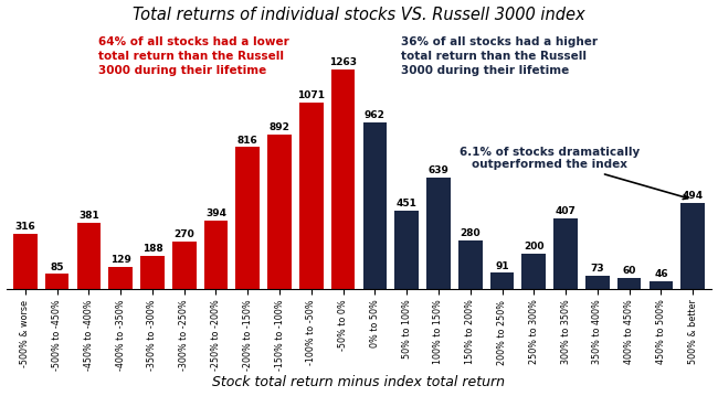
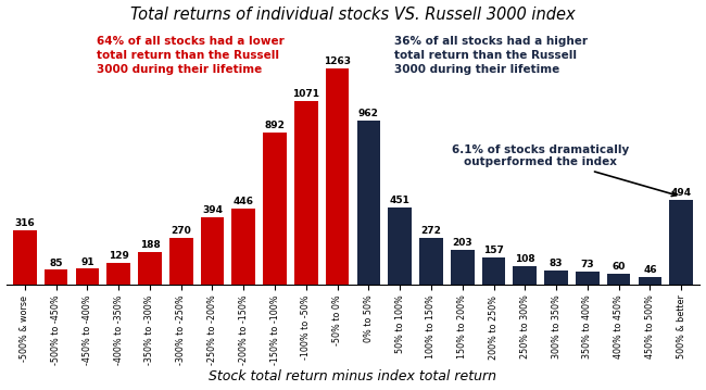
-450% to -400%: 381 -> 91
-200% to -150%: 816 -> 446
100% to 150%: 639 -> 272
150% to 200%: 280 -> 203
200% to 250%: 91 -> 157
250% to 300%: 200 -> 108
300% to 350%: 407 -> 83
